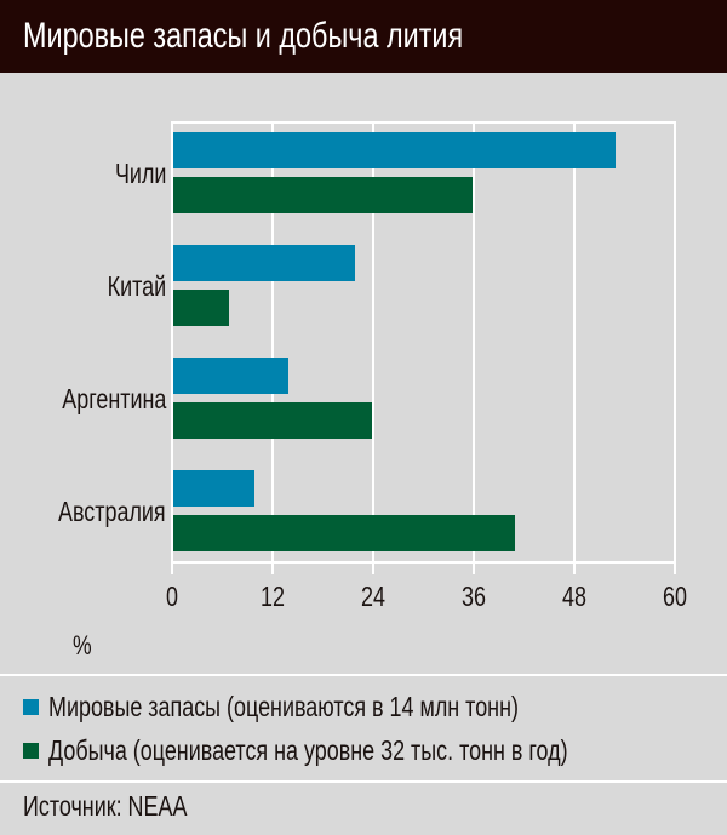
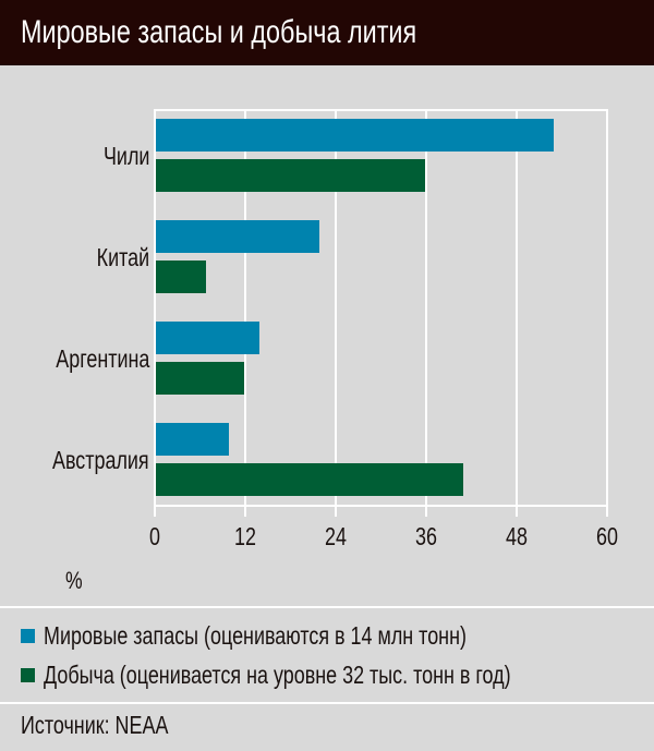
Добыча (оценивается на уровне 32 тыс. тонн в год)/Аргентина: 24 -> 12
